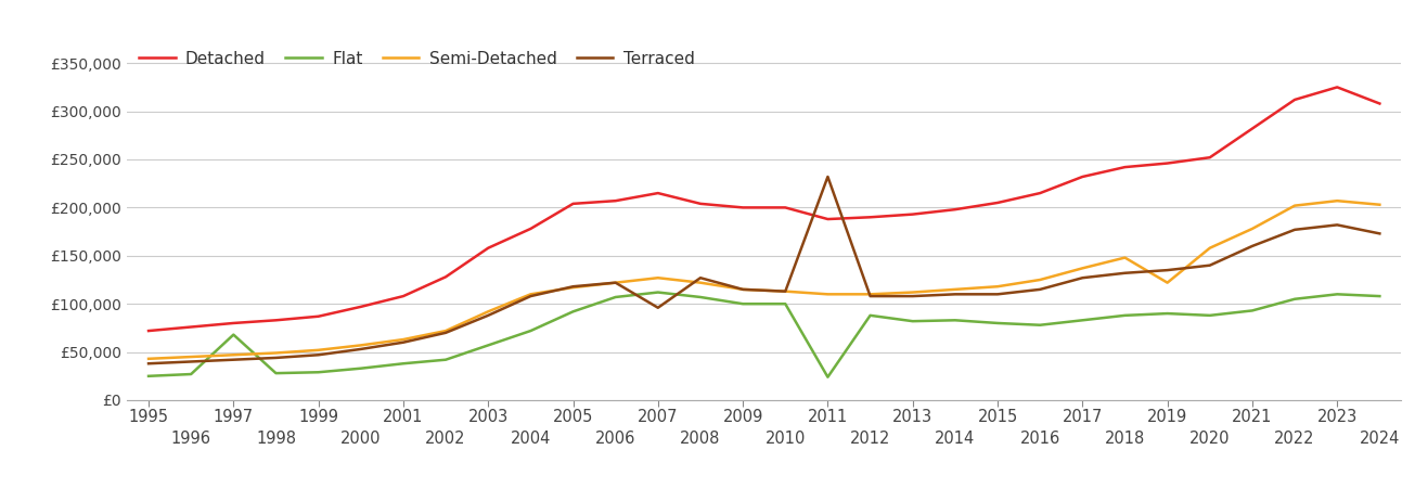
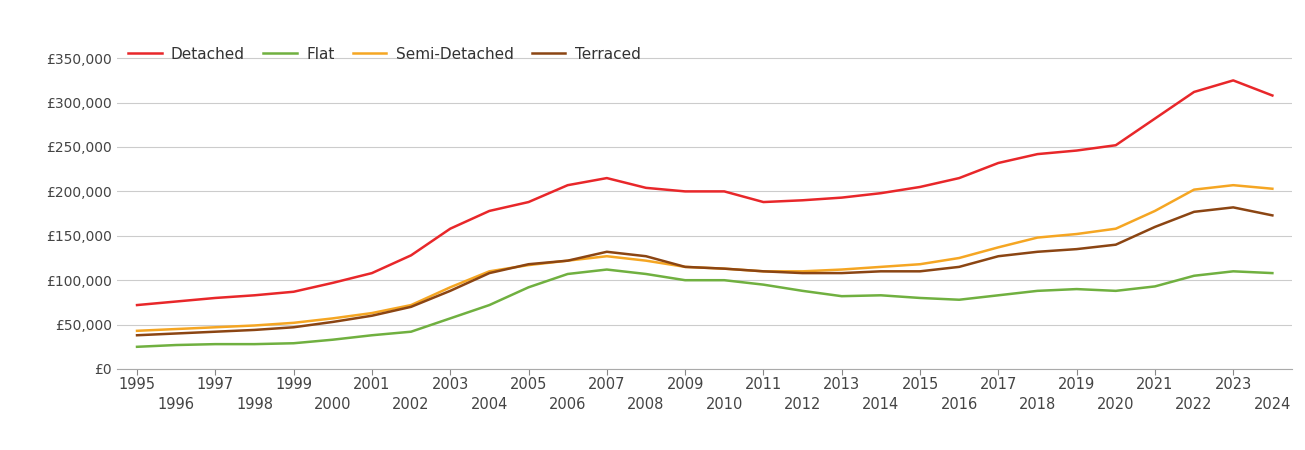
Flat/1997: £68,000 -> £28,000
Detached/2005: £204,000 -> £188,000
Terraced/2007: £96,000 -> £132,000
Flat/2011: £24,000 -> £95,000
Terraced/2011: £232,000 -> £110,000
Semi-Detached/2019: £122,000 -> £152,000
